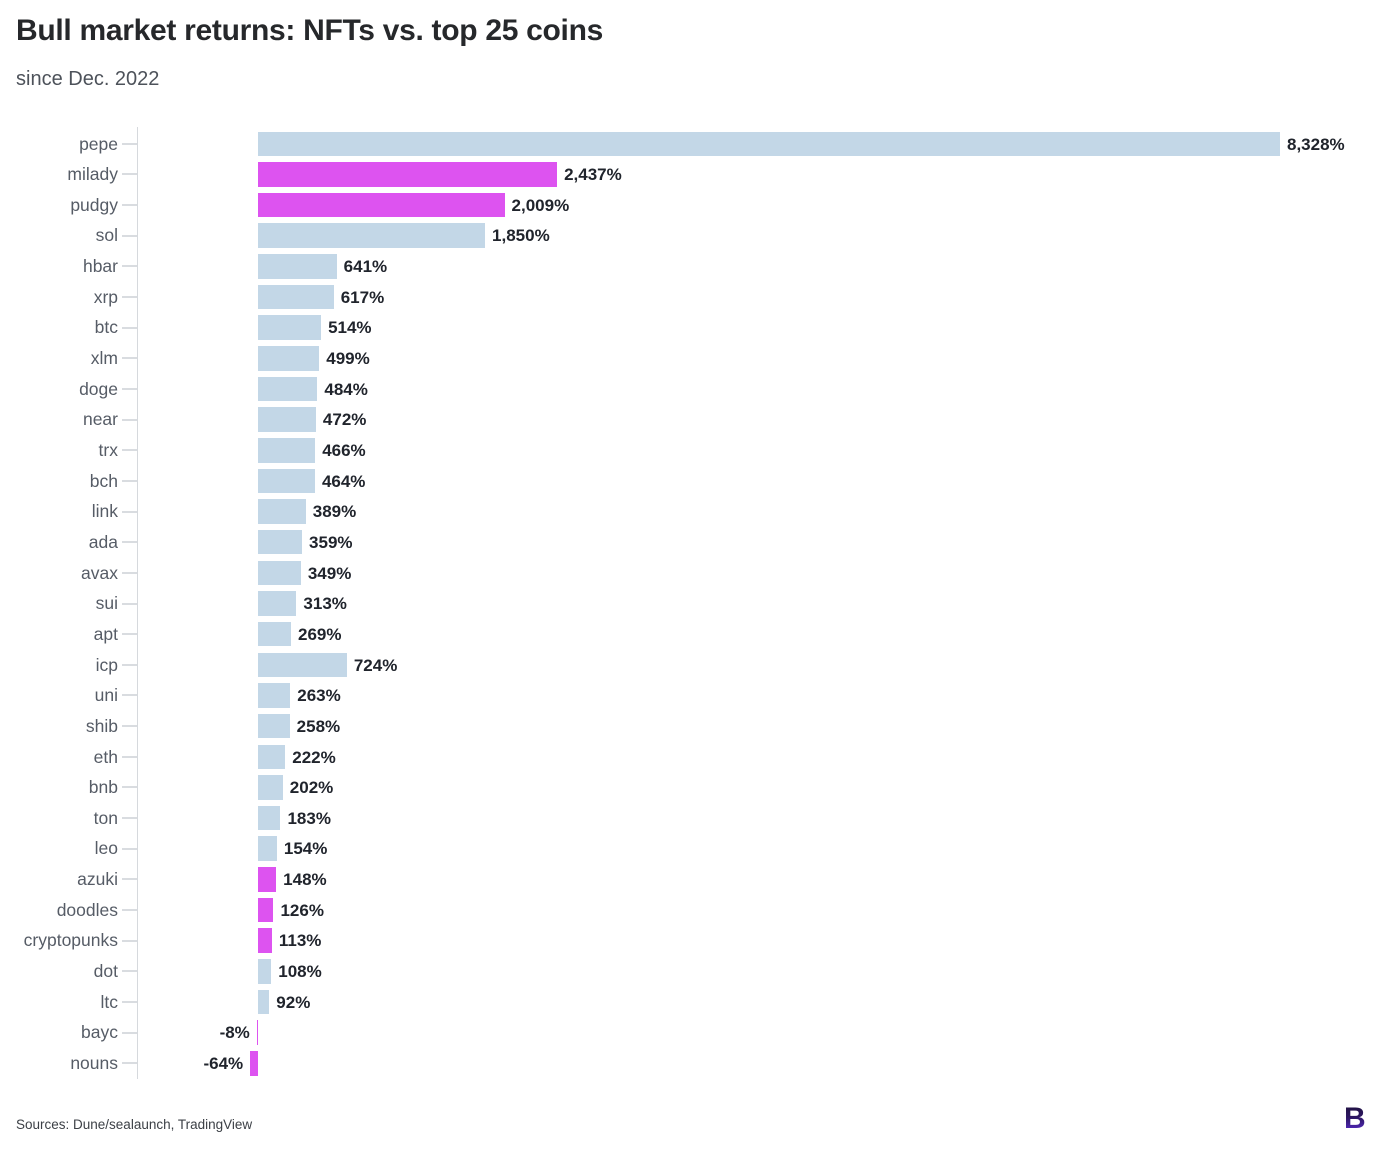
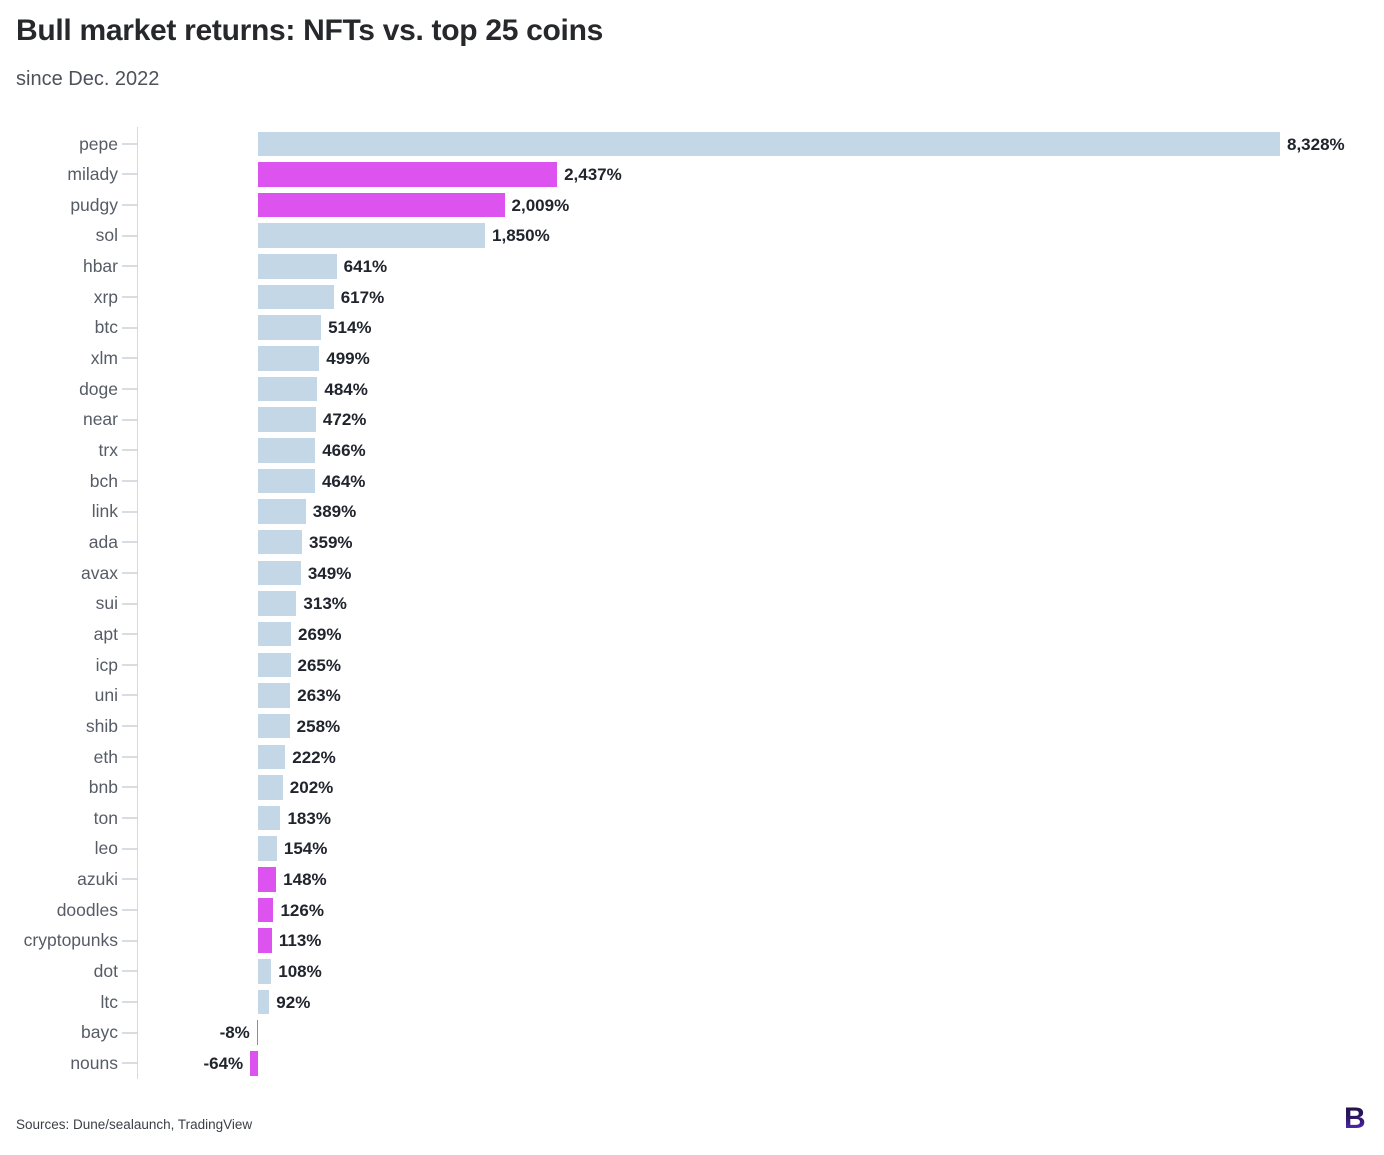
icp: 724% -> 265%
